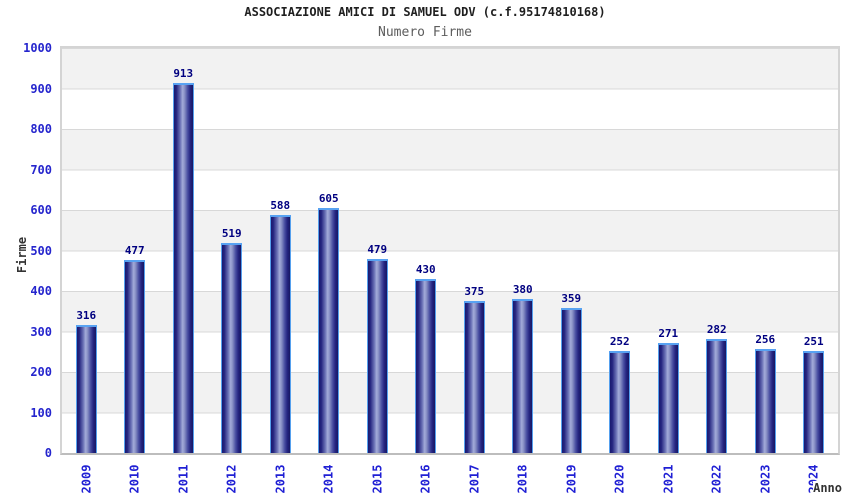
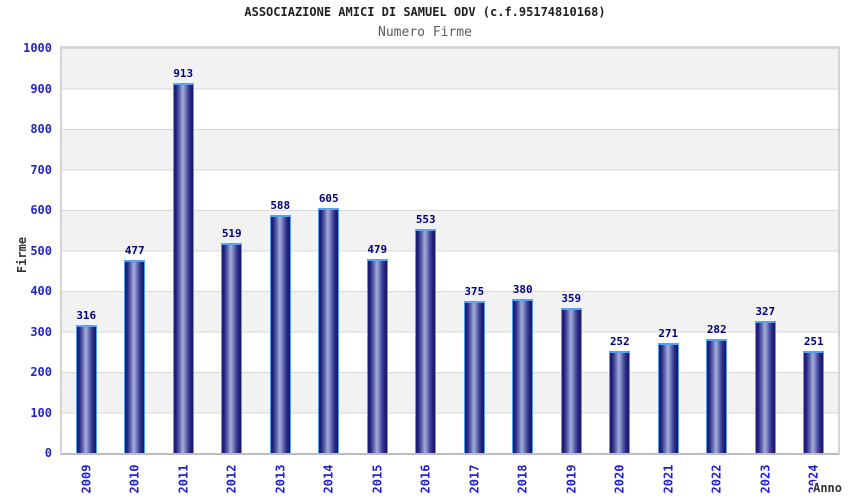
2016: 430 -> 553
2023: 256 -> 327
